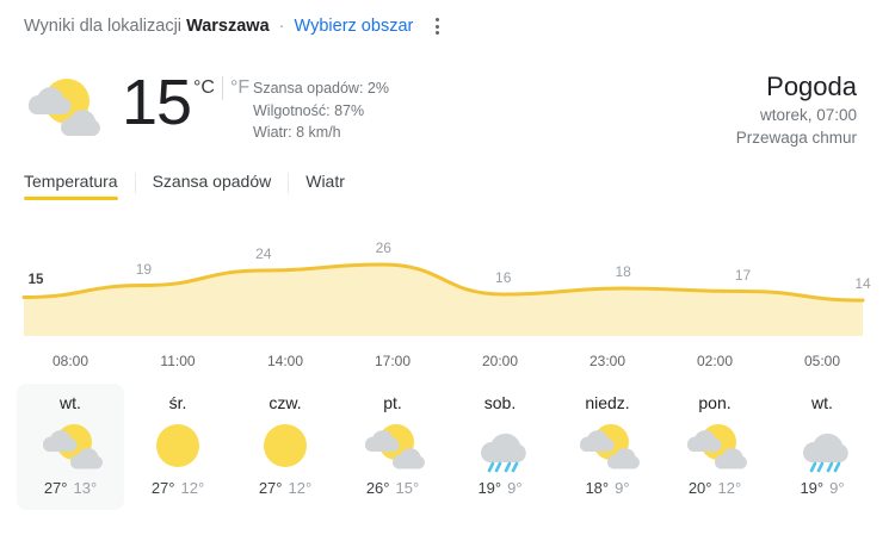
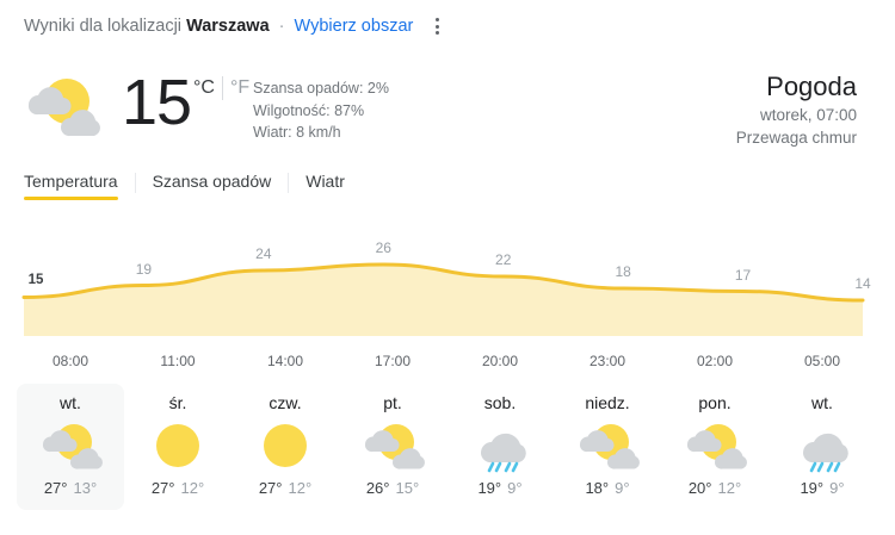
20:00: 16 -> 22
